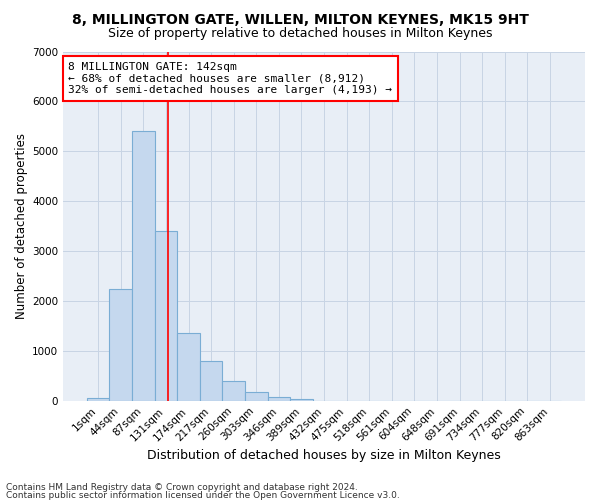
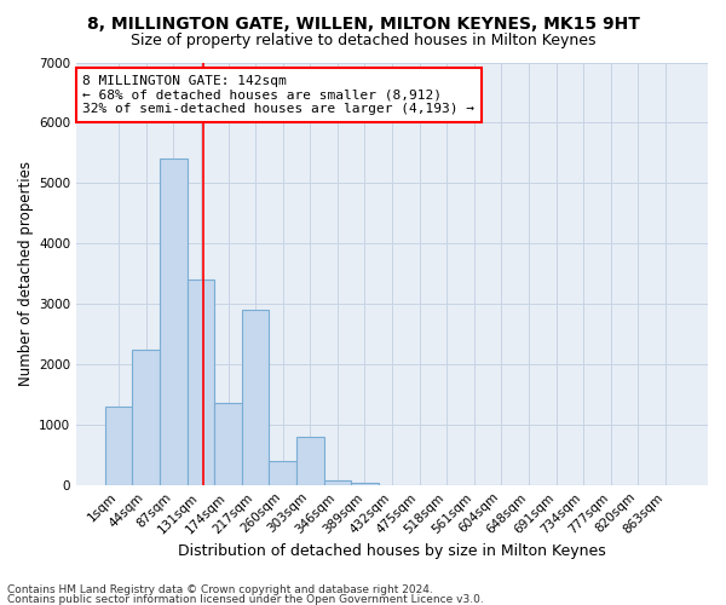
1sqm: 50 -> 1300
217sqm: 800 -> 2900
303sqm: 180 -> 800
